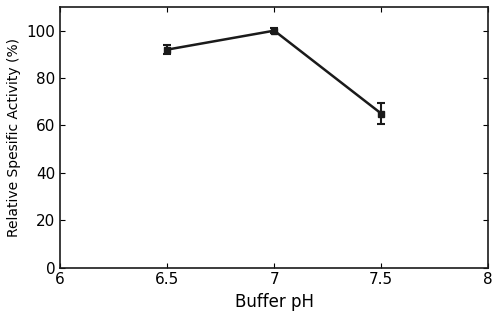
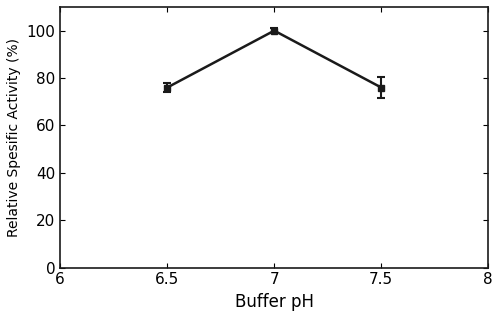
6.5: 92 -> 76
7.5: 65 -> 76
